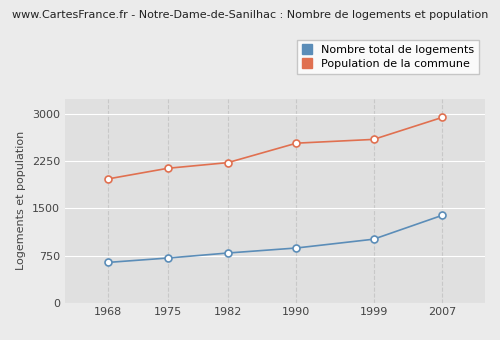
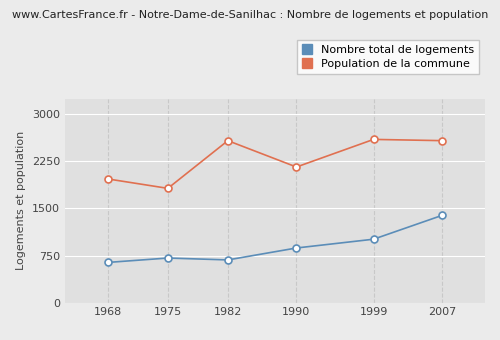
Population de la commune/1975: 2140 -> 1820
Nombre total de logements/1982: 790 -> 680
Population de la commune/1982: 2230 -> 2580
Population de la commune/1990: 2540 -> 2160
Population de la commune/2007: 2950 -> 2580
